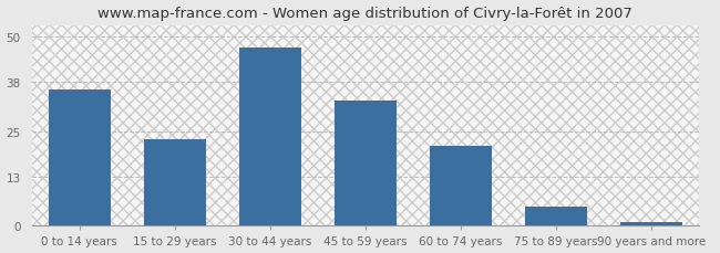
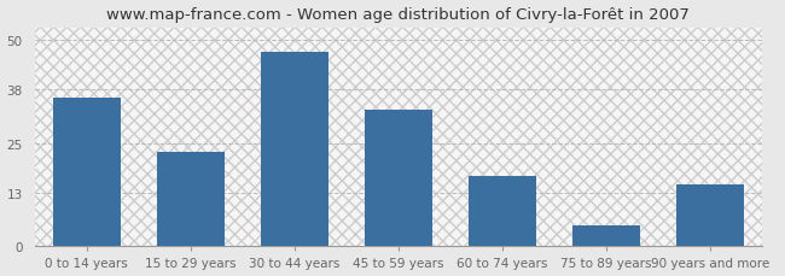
60 to 74 years: 21 -> 17
90 years and more: 1 -> 15
